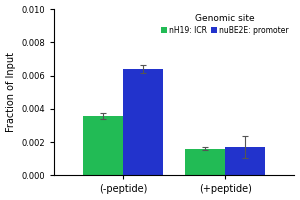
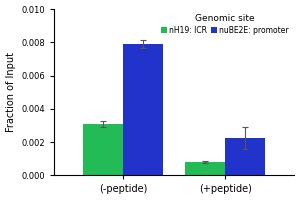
nH19: ICR/(-peptide): 0.0036 -> 0.0031
nuBE2E: promoter/(-peptide): 0.0064 -> 0.0079
nH19: ICR/(+peptide): 0.0016 -> 0.0008
nuBE2E: promoter/(+peptide): 0.0017 -> 0.0022
